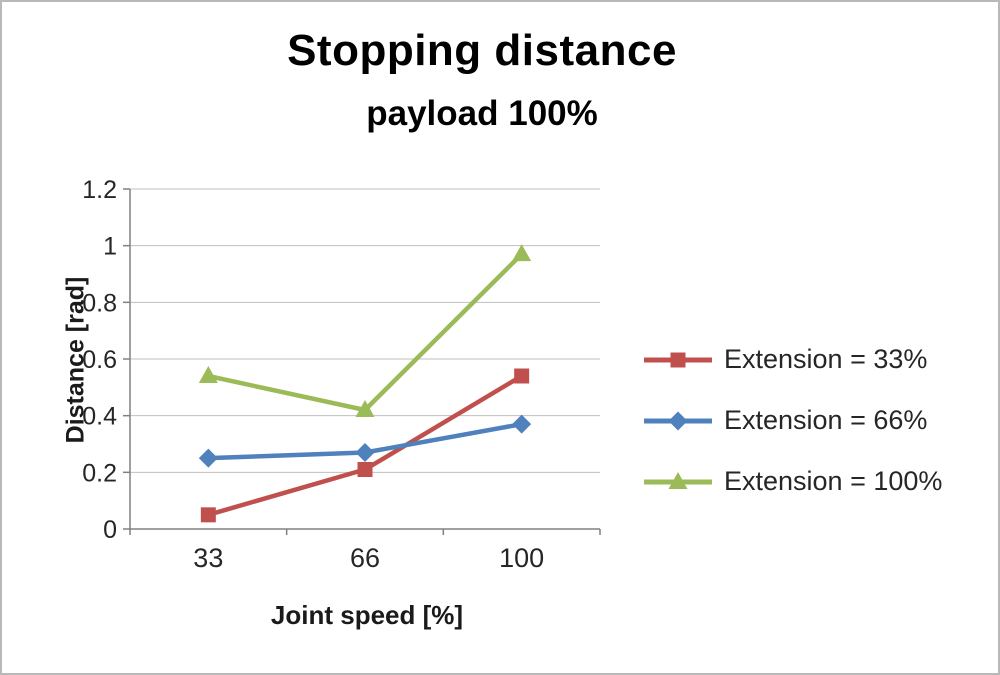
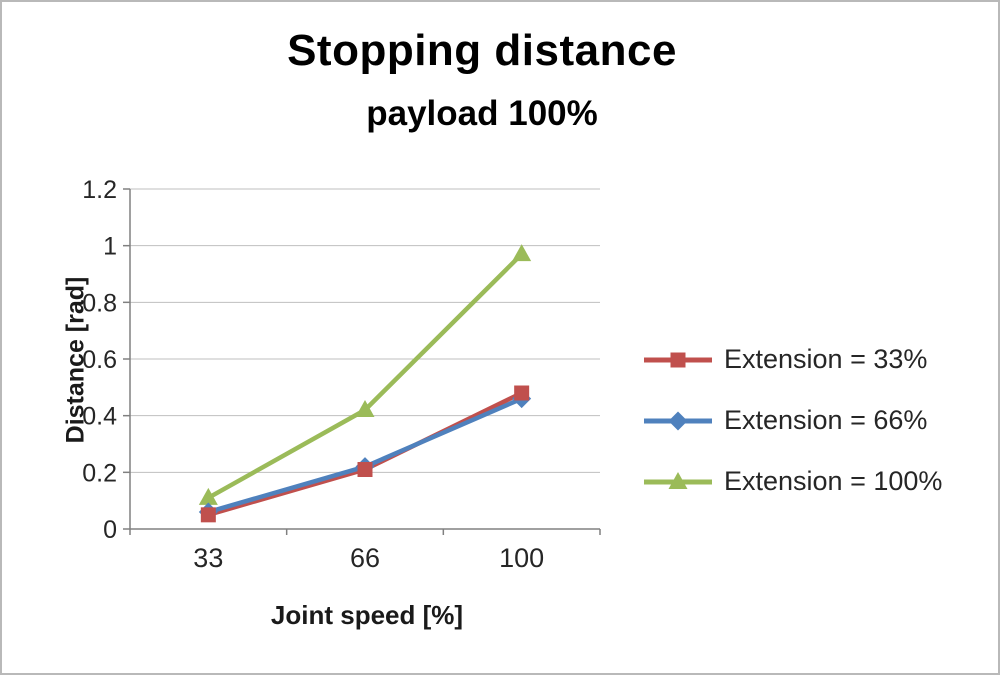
Extension = 66%/33: 0.25 -> 0.06
Extension = 100%/33: 0.54 -> 0.11
Extension = 66%/66: 0.27 -> 0.22
Extension = 33%/100: 0.54 -> 0.48
Extension = 66%/100: 0.37 -> 0.46
